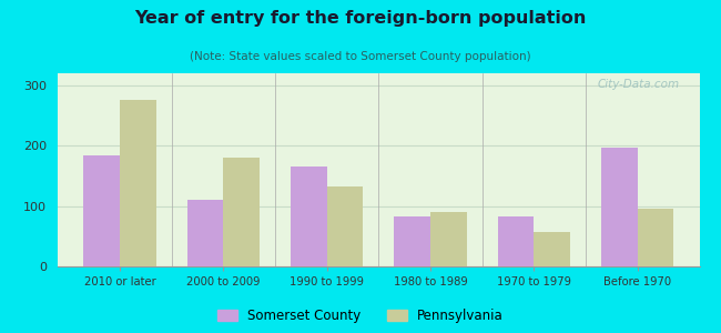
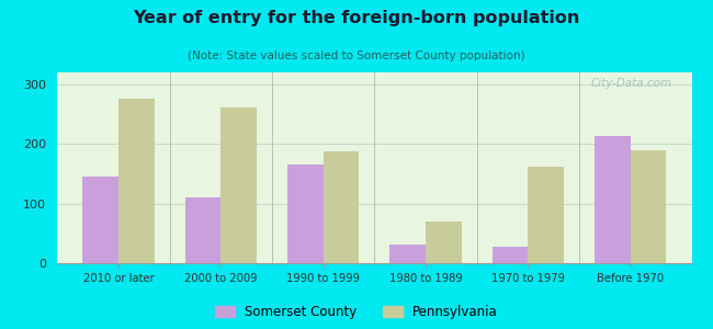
Somerset County/2010 or later: 183 -> 146
Pennsylvania/2000 to 2009: 180 -> 262
Pennsylvania/1990 to 1999: 132 -> 188
Somerset County/1980 to 1989: 82 -> 32
Pennsylvania/1980 to 1989: 90 -> 70
Somerset County/1970 to 1979: 83 -> 28
Pennsylvania/1970 to 1979: 57 -> 162
Somerset County/Before 1970: 197 -> 214
Pennsylvania/Before 1970: 95 -> 190
